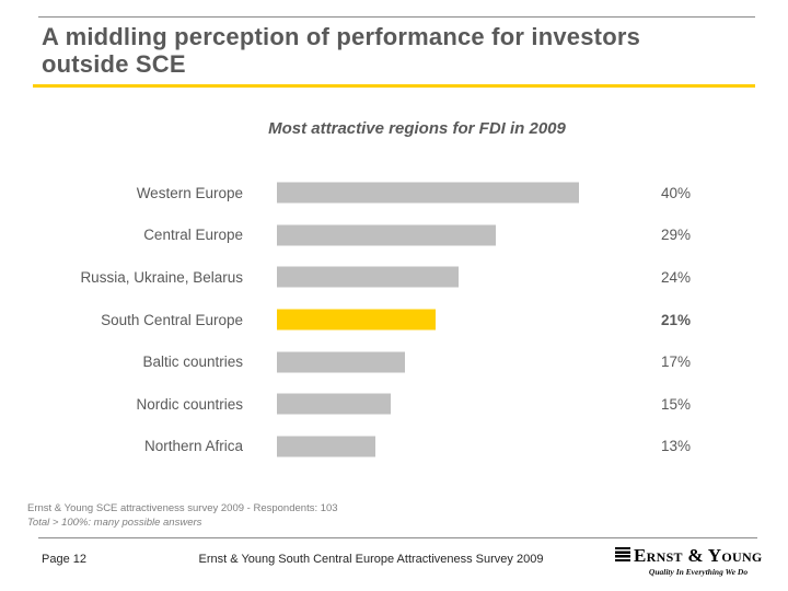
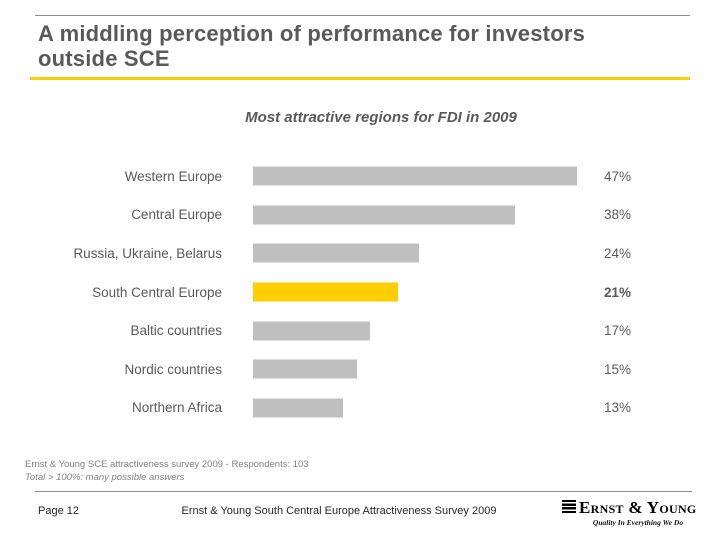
Western Europe: 40% -> 47%
Central Europe: 29% -> 38%
